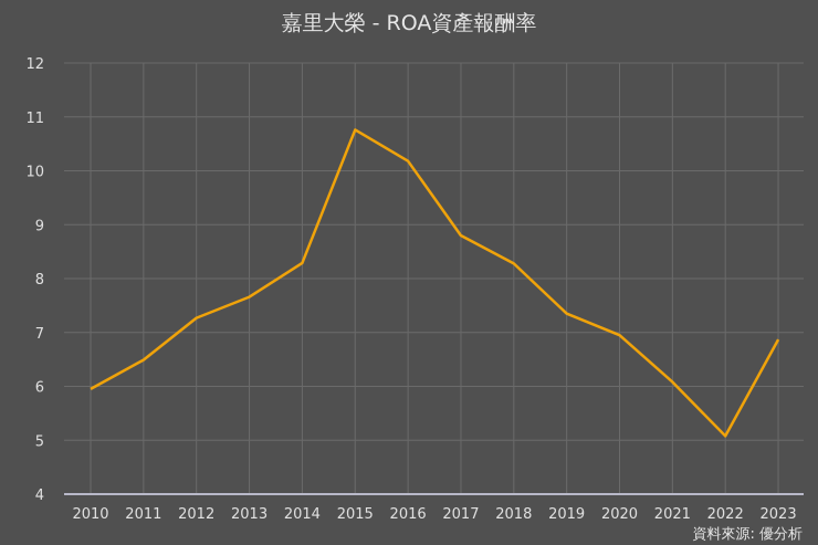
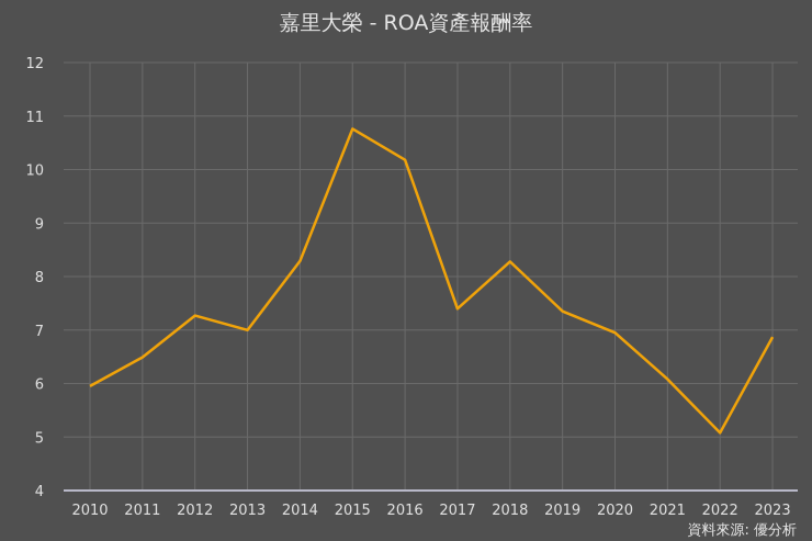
2013: 7.7 -> 7.0
2017: 8.8 -> 7.4
